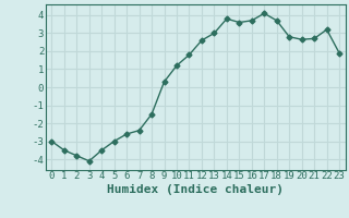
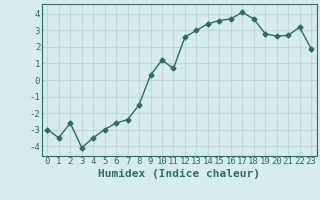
2: -3.8 -> -2.6
11: 1.8 -> 0.7
14: 3.8 -> 3.4
